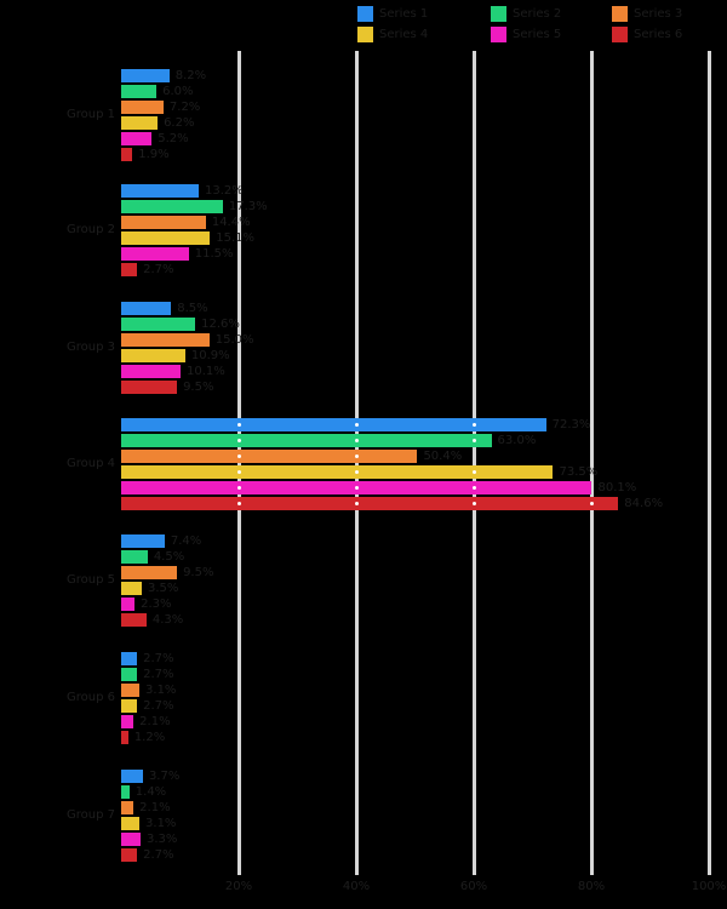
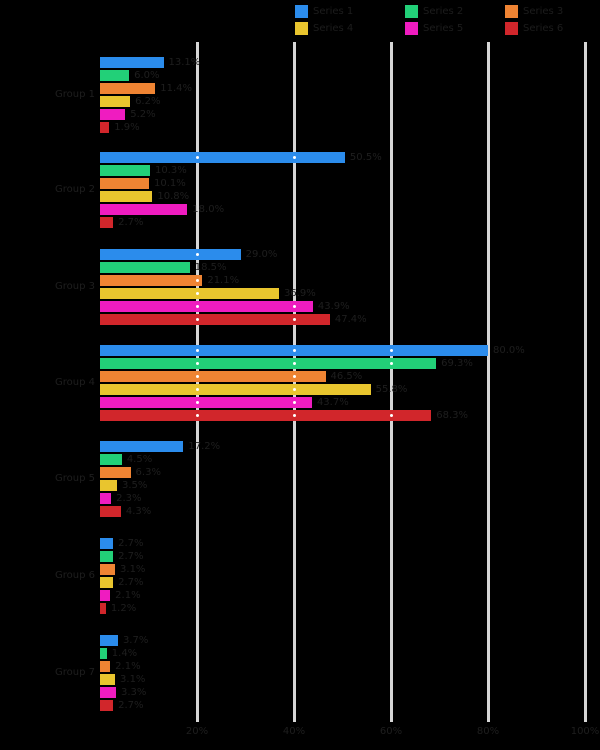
Series 1/Group 1: 8.2% -> 13.1%
Series 3/Group 1: 7.2% -> 11.4%
Series 1/Group 2: 13.2% -> 50.5%
Series 2/Group 2: 17.3% -> 10.3%
Series 3/Group 2: 14.4% -> 10.1%
Series 4/Group 2: 15.1% -> 10.8%
Series 5/Group 2: 11.5% -> 18.0%
Series 1/Group 3: 8.5% -> 29.0%
Series 2/Group 3: 12.6% -> 18.5%
Series 3/Group 3: 15.0% -> 21.1%
Series 4/Group 3: 10.9% -> 36.9%
Series 5/Group 3: 10.1% -> 43.9%
Series 6/Group 3: 9.5% -> 47.4%
Series 1/Group 4: 72.3% -> 80.0%
Series 2/Group 4: 63.0% -> 69.3%
Series 3/Group 4: 50.4% -> 46.5%
Series 4/Group 4: 73.5% -> 55.8%
Series 5/Group 4: 80.1% -> 43.7%
Series 6/Group 4: 84.6% -> 68.3%
Series 1/Group 5: 7.4% -> 17.2%
Series 3/Group 5: 9.5% -> 6.3%
